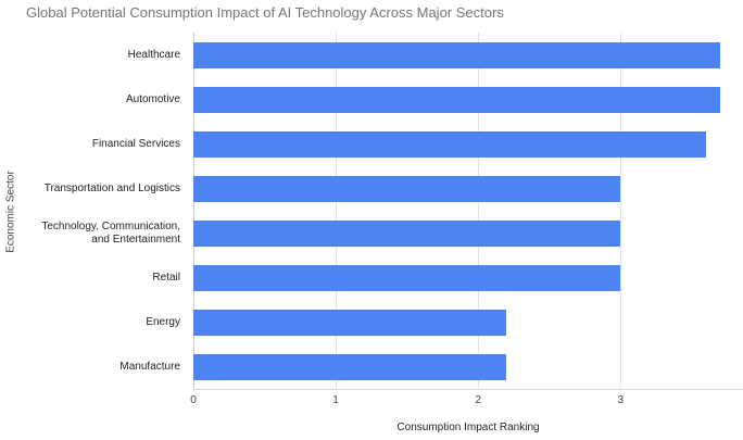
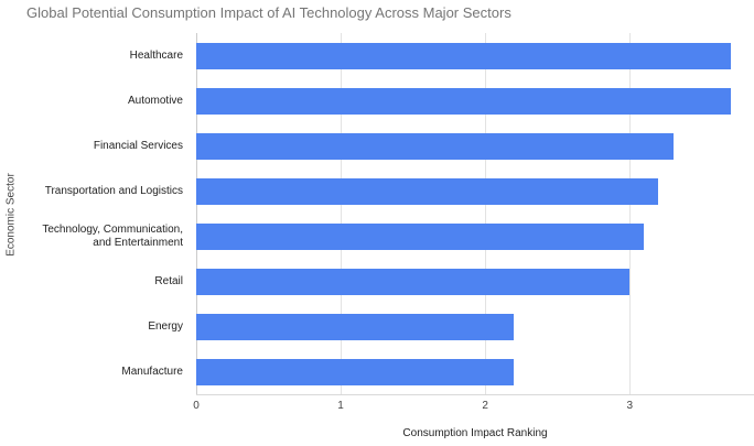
Financial Services: 3.6 -> 3.3
Transportation and Logistics: 3.0 -> 3.2
Technology, Communication, and Entertainment: 3.0 -> 3.1
